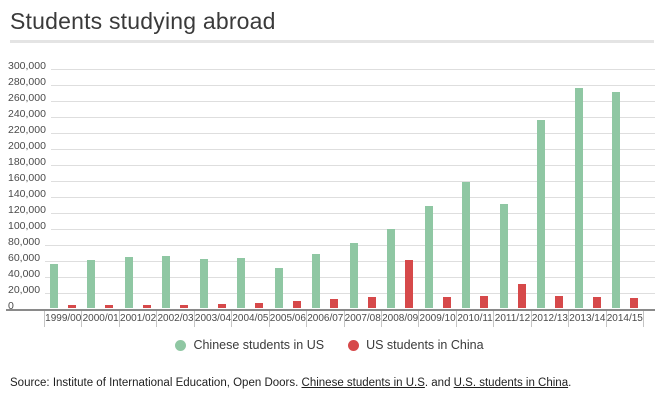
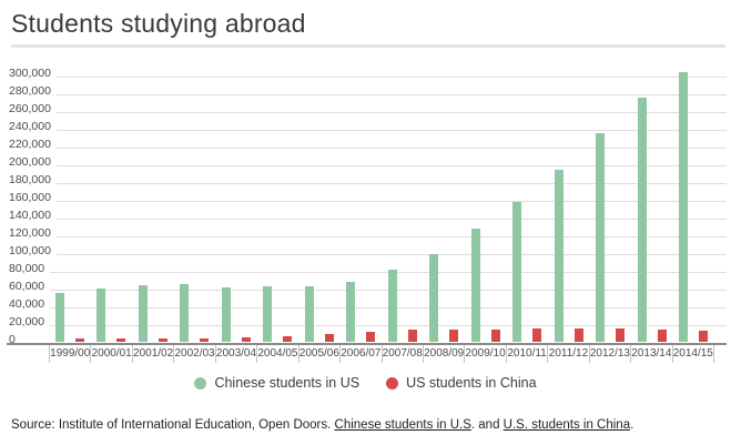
Chinese students in US/2005/06: 50000 -> 60000
US students in China/2008/09: 60000 -> 10000
Chinese students in US/2011/12: 130000 -> 190000
US students in China/2011/12: 30000 -> 10000
Chinese students in US/2014/15: 270000 -> 300000
